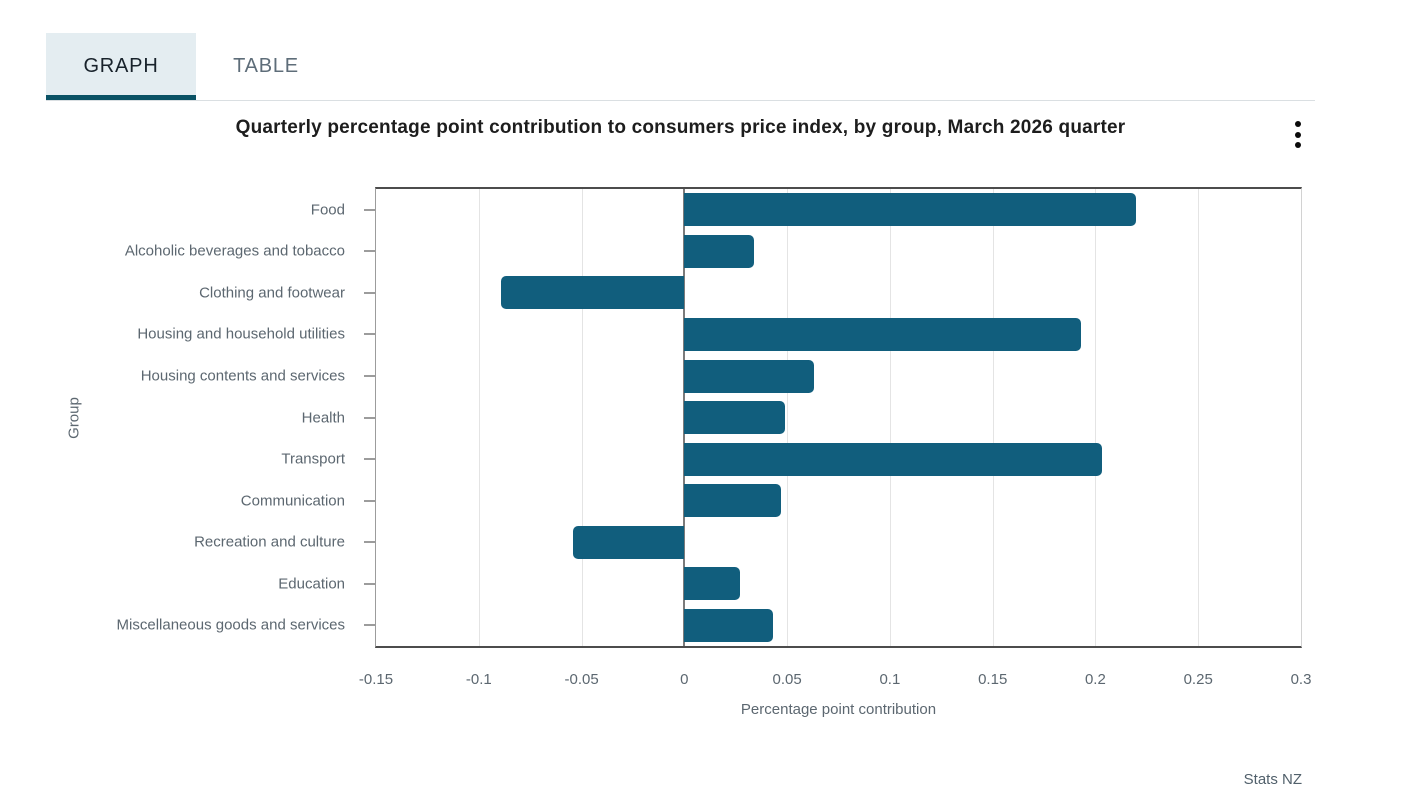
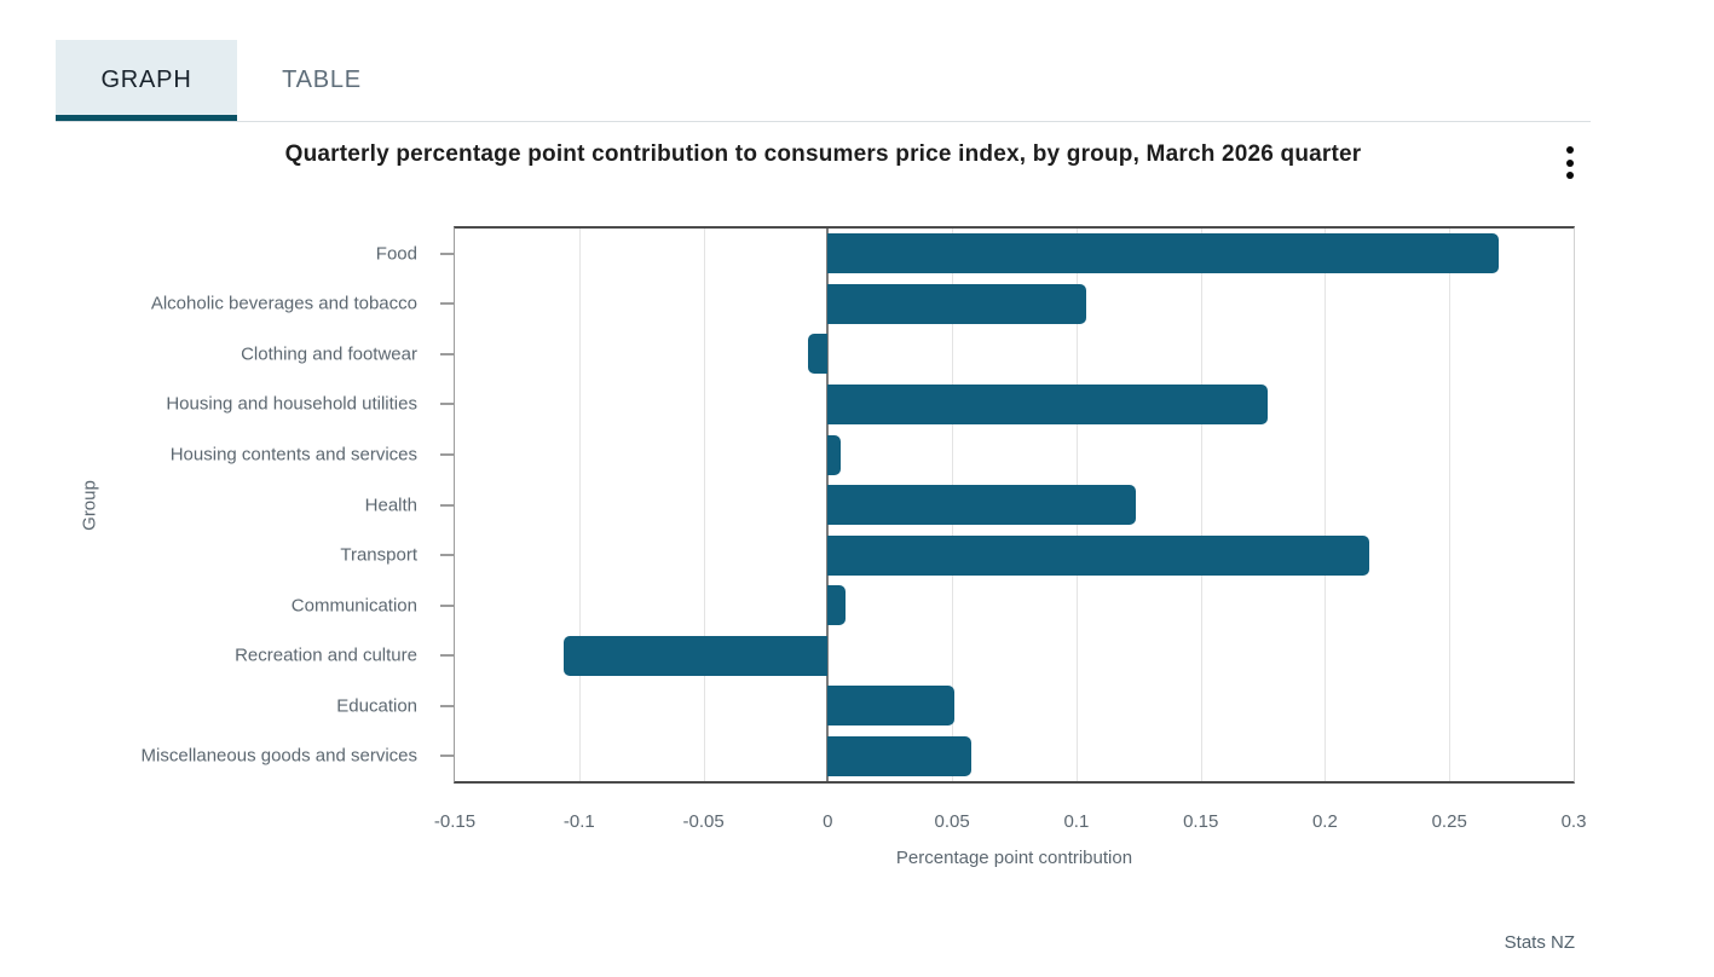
Food: 0.220 -> 0.270
Alcoholic beverages and tobacco: 0.034 -> 0.104
Clothing and footwear: -0.089 -> -0.008
Housing and household utilities: 0.193 -> 0.177
Housing contents and services: 0.063 -> 0.005
Health: 0.049 -> 0.124
Transport: 0.203 -> 0.218
Communication: 0.047 -> 0.007
Recreation and culture: -0.054 -> -0.106
Education: 0.027 -> 0.051
Miscellaneous goods and services: 0.043 -> 0.058
